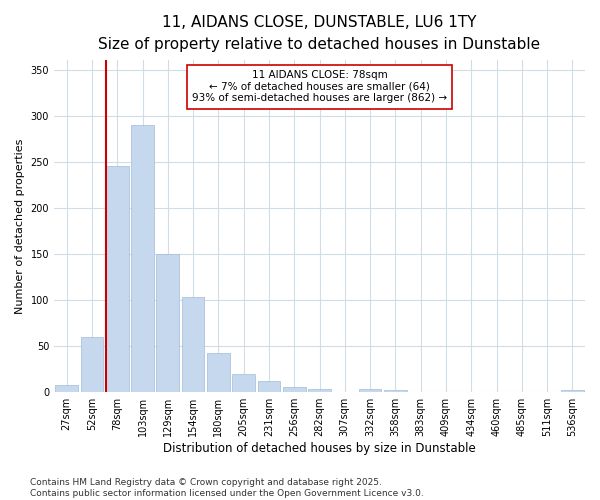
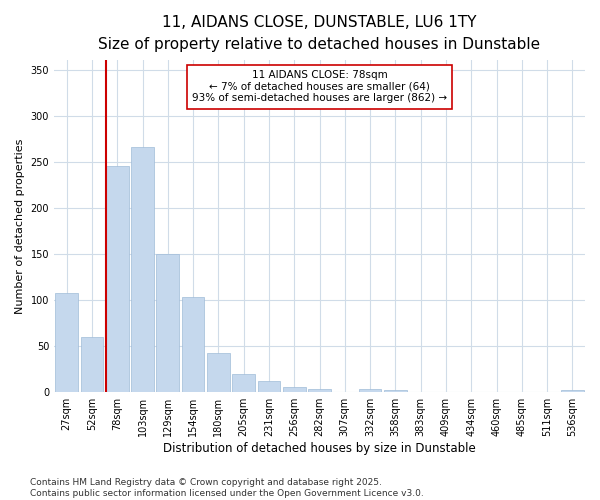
27sqm: 8 -> 108
103sqm: 290 -> 266
